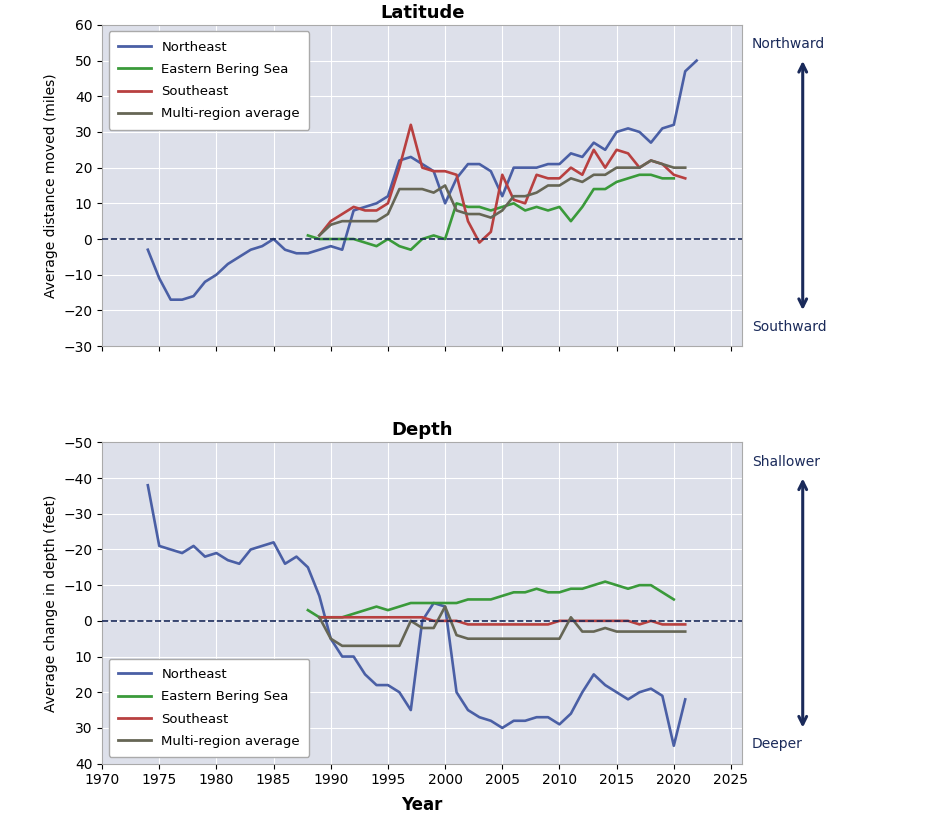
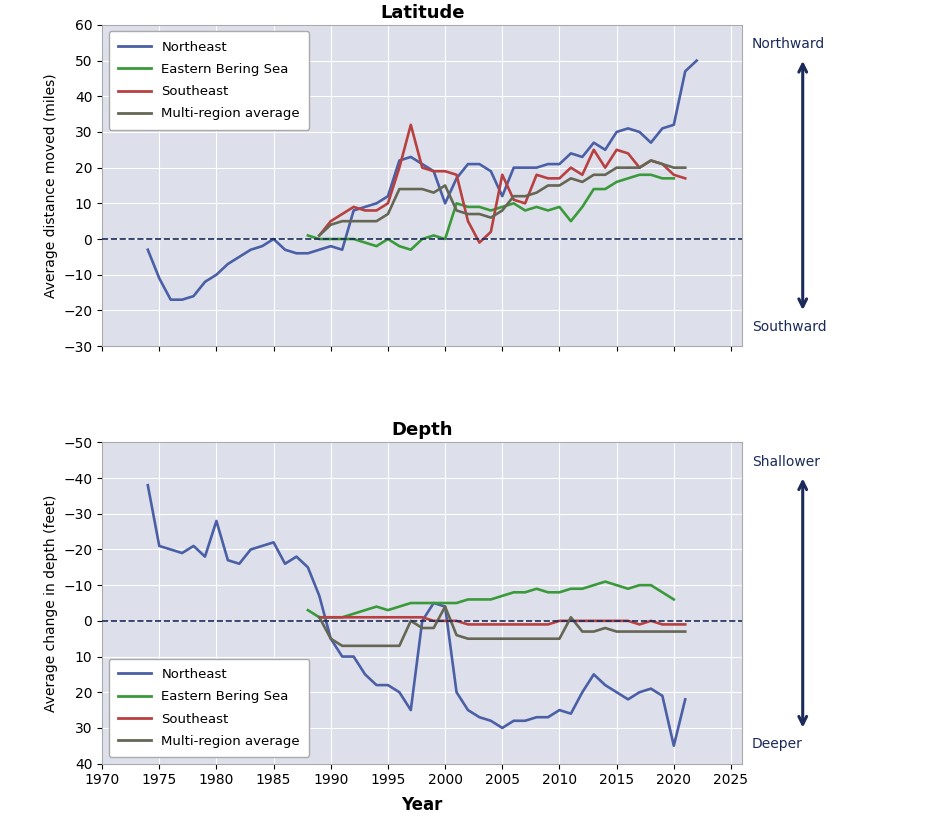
Depth/Northeast/1980: -19 -> -28
Depth/Northeast/2010: 29 -> 25
